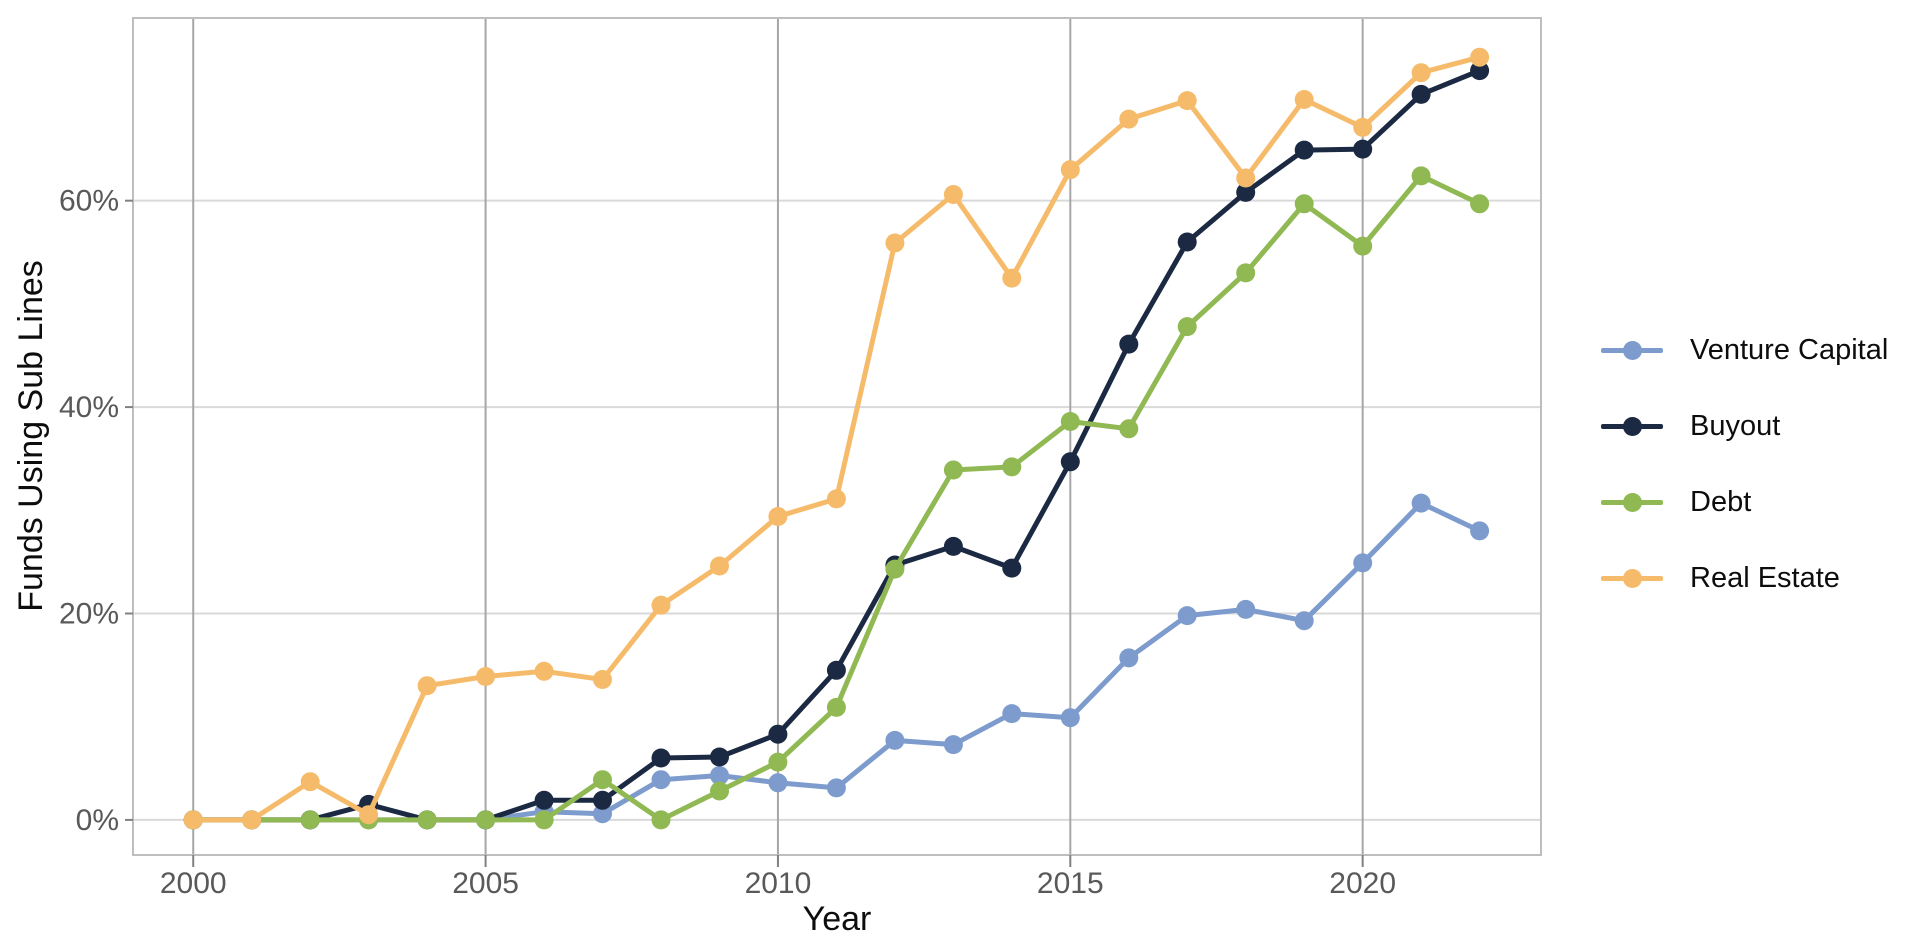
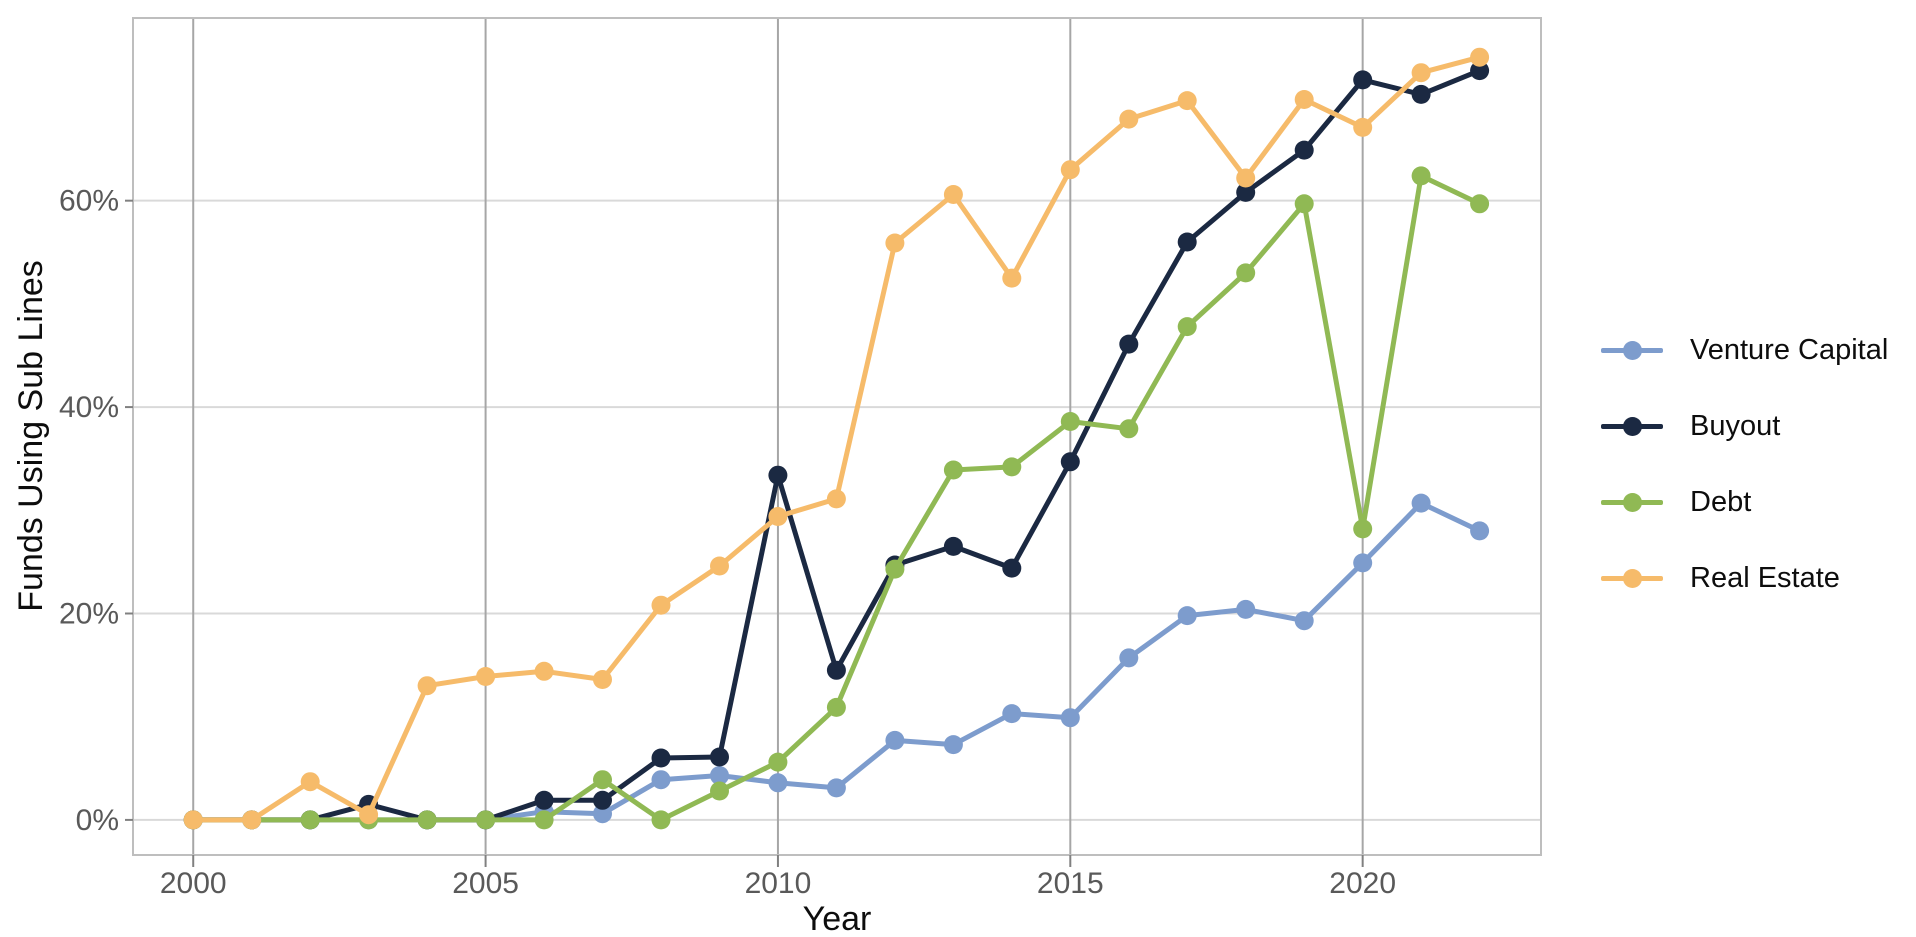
Buyout/2010: 8.3% -> 33.4%
Buyout/2020: 65.0% -> 71.7%
Debt/2020: 55.6% -> 28.2%
